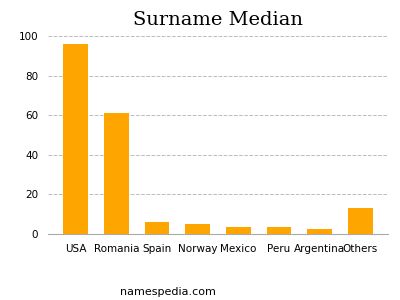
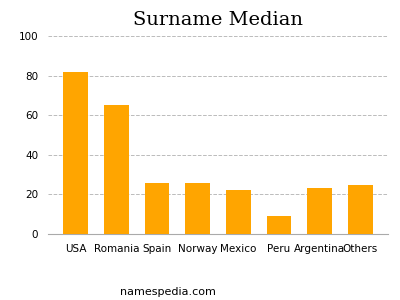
USA: 96 -> 82
Romania: 61 -> 65
Spain: 6 -> 26
Norway: 5 -> 26
Mexico: 4 -> 22
Peru: 4 -> 9
Argentina: 2 -> 23
Others: 13 -> 25
